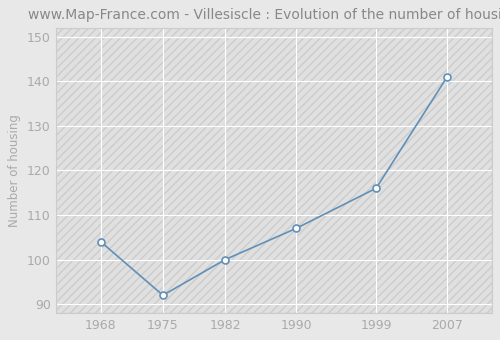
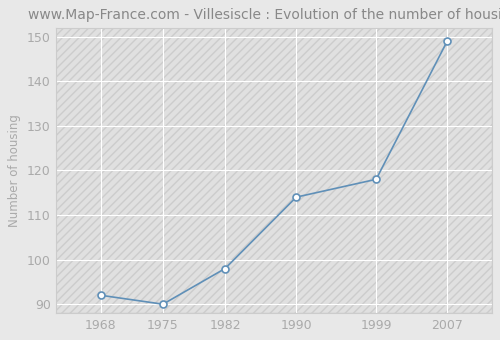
1968: 104 -> 92
1975: 92 -> 90
1982: 100 -> 98
1990: 107 -> 114
1999: 116 -> 118
2007: 141 -> 149
